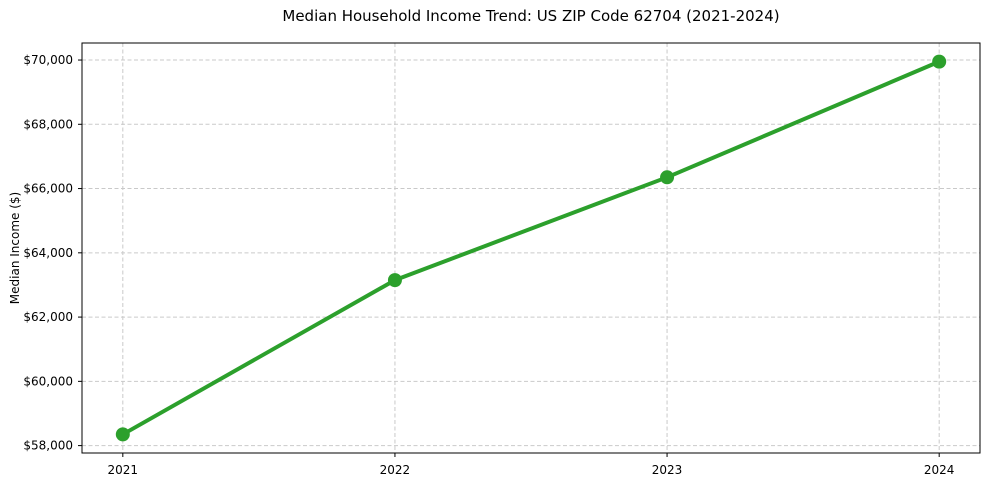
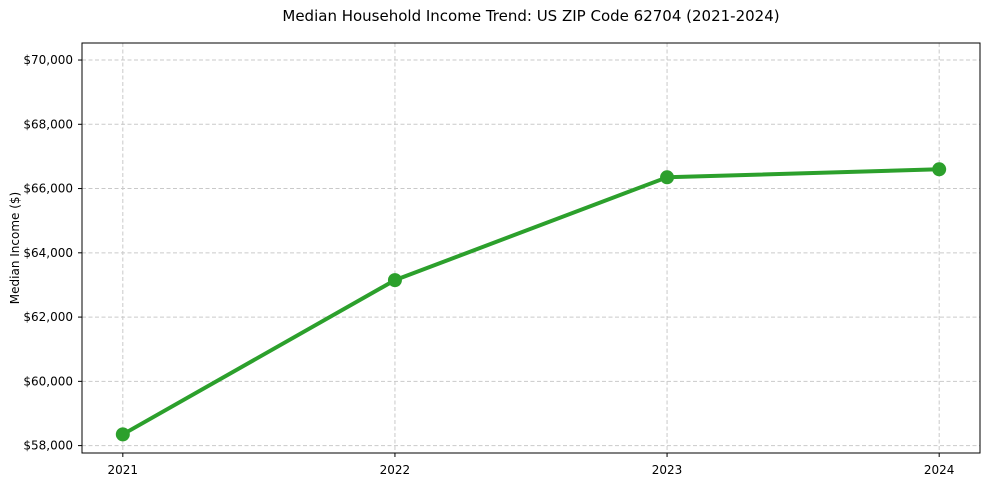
2024: $70000 -> $66600
